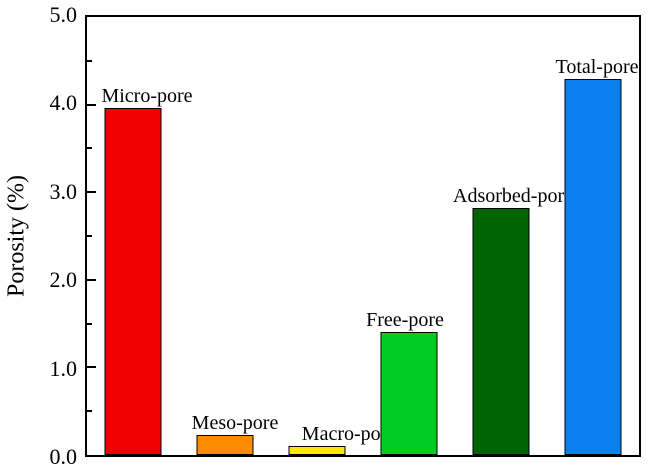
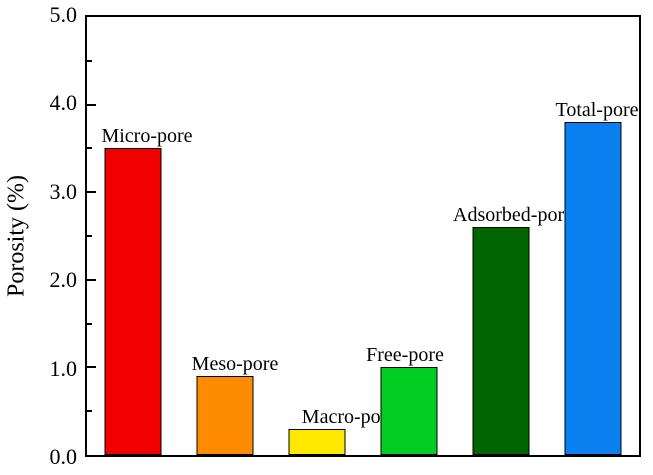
Micro-pore: 4.0 -> 3.5
Meso-pore: 0.2 -> 0.9
Macro-pore: 0.1 -> 0.3
Free-pore: 1.4 -> 1.0
Adsorbed-pore: 2.8 -> 2.6
Total-pore: 4.3 -> 3.8
